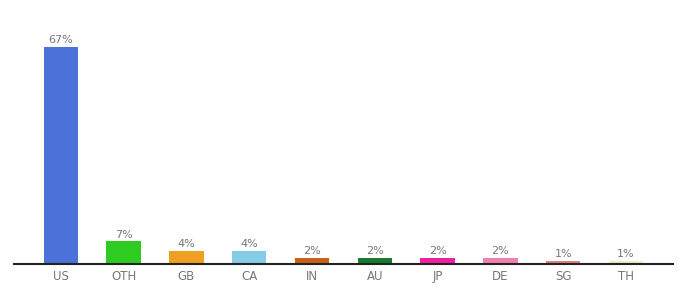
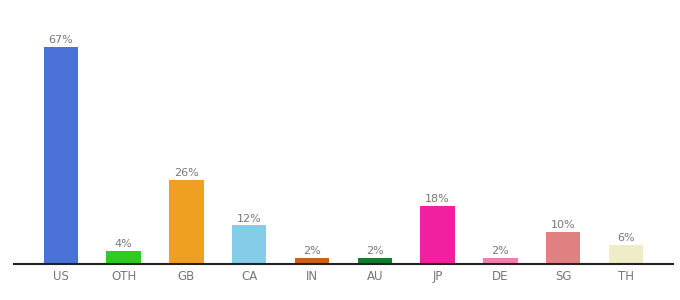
OTH: 7% -> 4%
GB: 4% -> 26%
CA: 4% -> 12%
JP: 2% -> 18%
SG: 1% -> 10%
TH: 1% -> 6%
